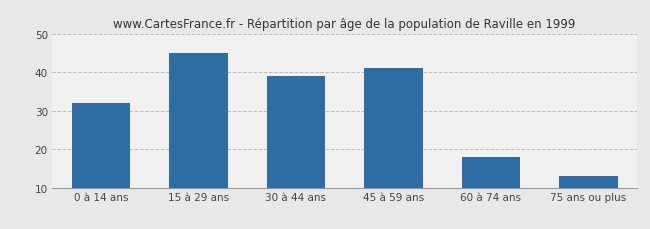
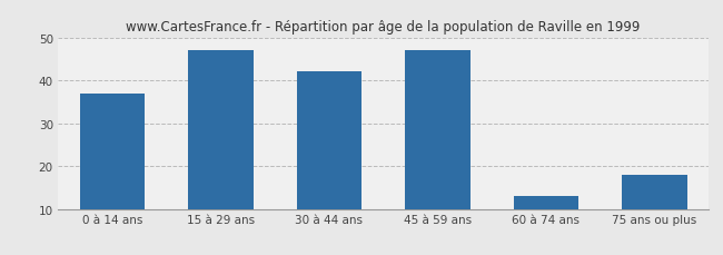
0 à 14 ans: 32 -> 37
15 à 29 ans: 45 -> 47
30 à 44 ans: 39 -> 42
45 à 59 ans: 41 -> 47
60 à 74 ans: 18 -> 13
75 ans ou plus: 13 -> 18
